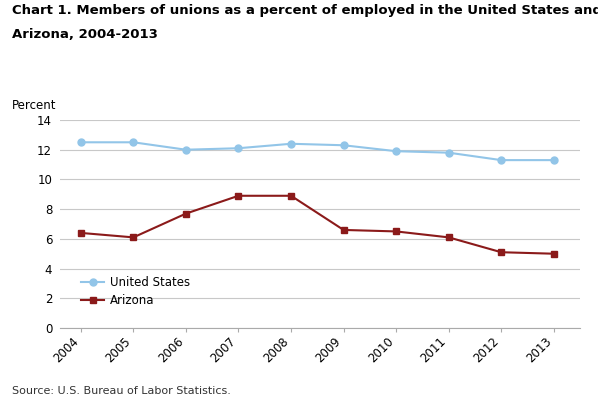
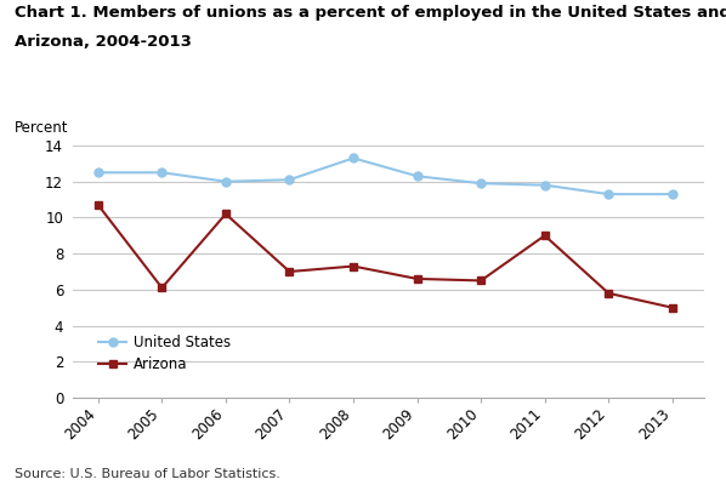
Arizona/2004: 6.4 -> 10.7
Arizona/2006: 7.7 -> 10.2
Arizona/2007: 8.9 -> 7.0
United States/2008: 12.4 -> 13.3
Arizona/2008: 8.9 -> 7.3
Arizona/2011: 6.1 -> 9.0
Arizona/2012: 5.1 -> 5.8
